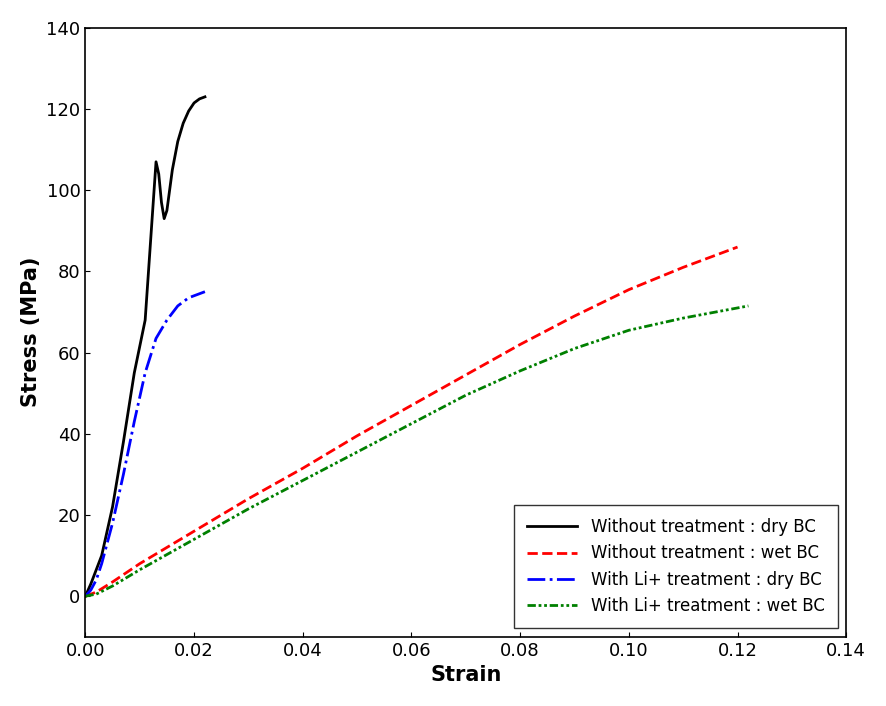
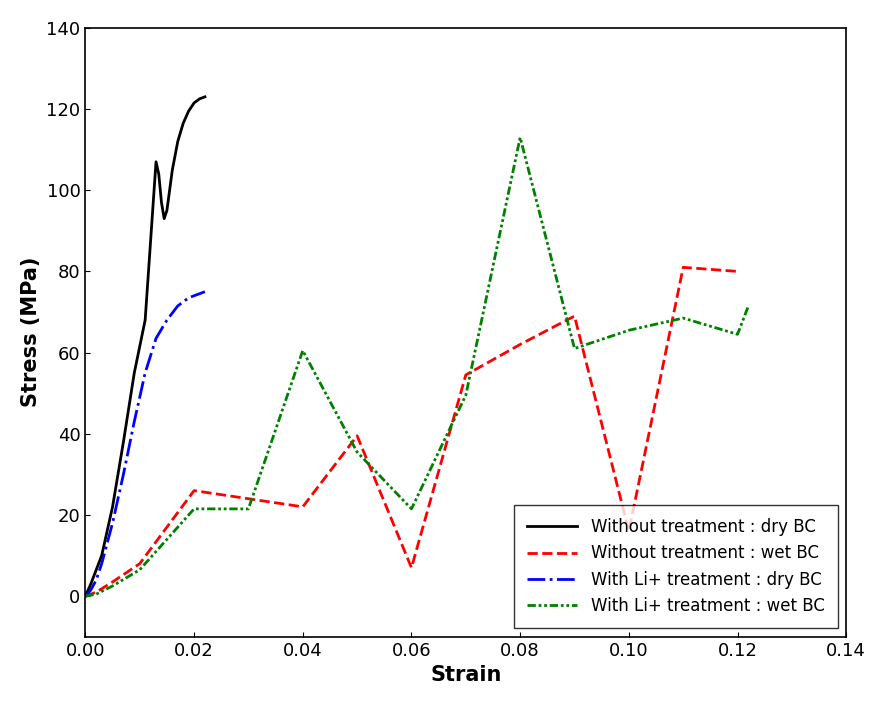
Without treatment : wet BC/0.02: 16.0 -> 26.0
With Li+ treatment : wet BC/0.02: 14.0 -> 21.5
Without treatment : wet BC/0.04: 31.5 -> 22.0
With Li+ treatment : wet BC/0.04: 28.5 -> 60.5
Without treatment : wet BC/0.06: 47.0 -> 7.0
With Li+ treatment : wet BC/0.06: 42.5 -> 21.5
With Li+ treatment : wet BC/0.08: 55.5 -> 113.0
Without treatment : wet BC/0.10: 75.5 -> 16.0
Without treatment : wet BC/0.12: 86.0 -> 80.0
With Li+ treatment : wet BC/0.12: 71.0 -> 64.5
